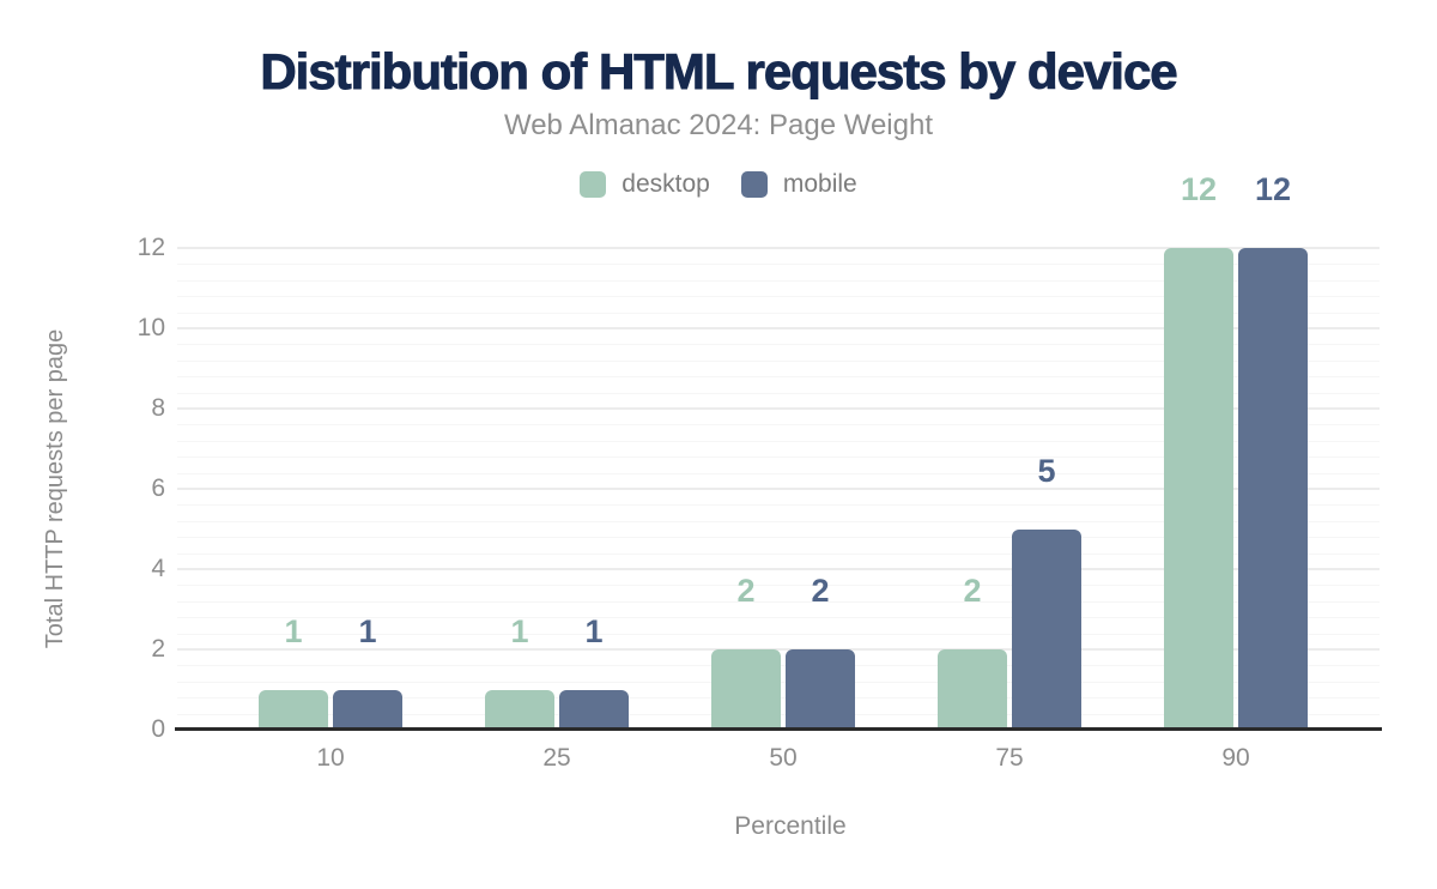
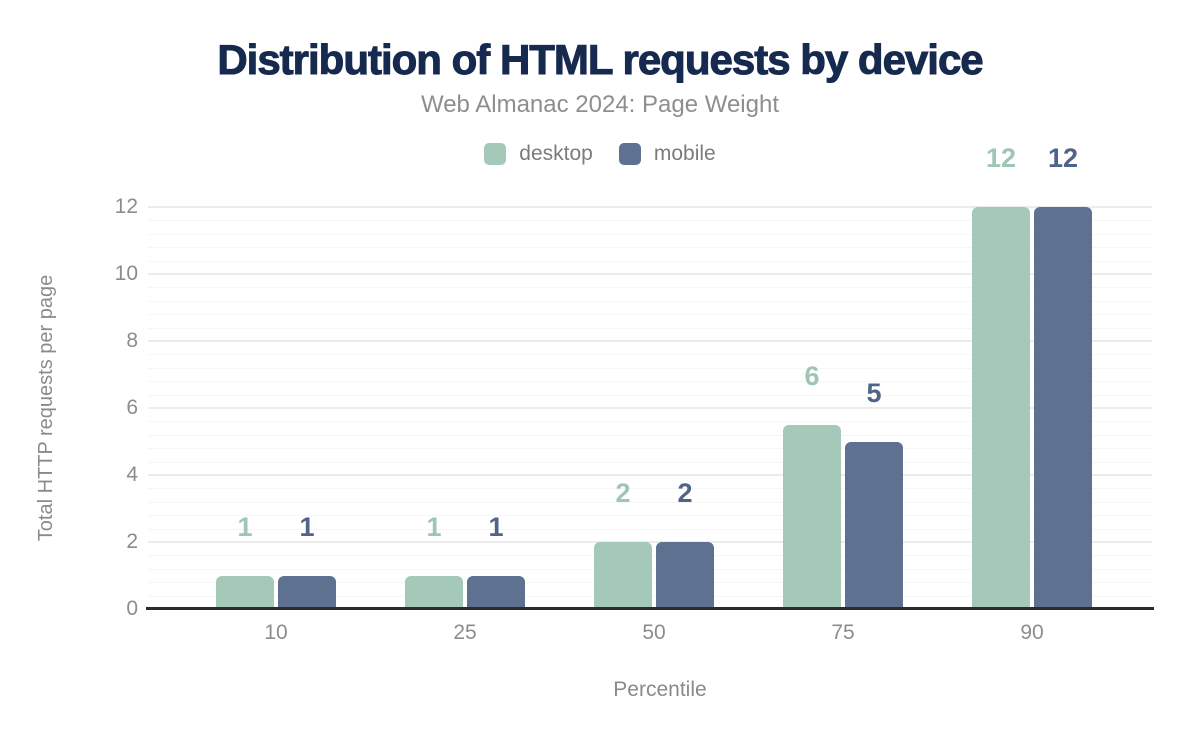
desktop/75: 2 -> 6
